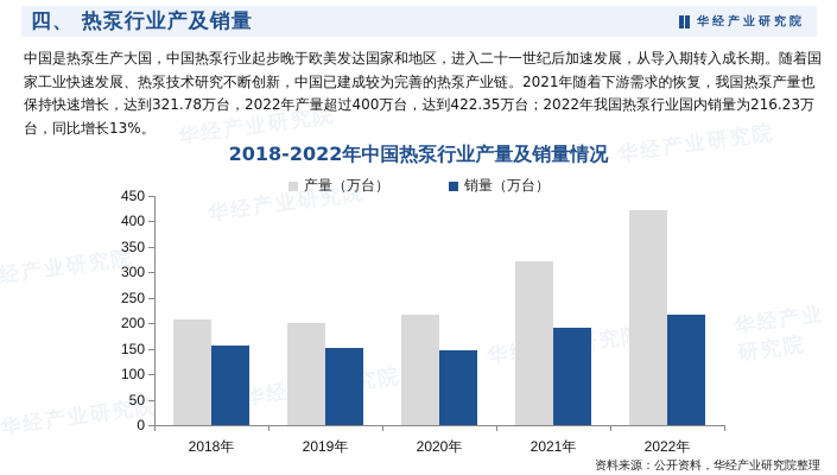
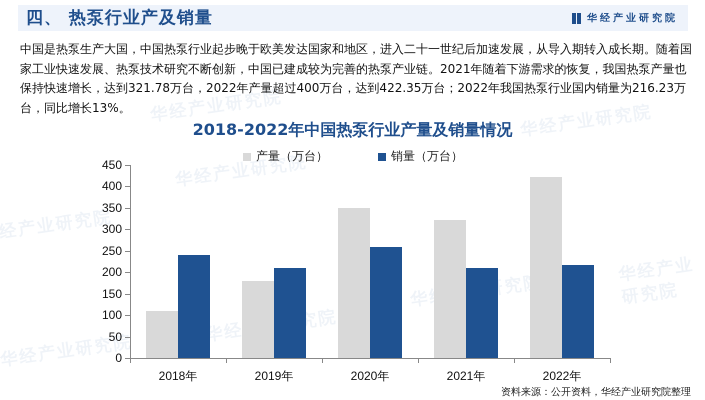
产量（万台）/2018年: 210 -> 110
销量（万台）/2018年: 160 -> 240
产量（万台）/2019年: 200 -> 180
销量（万台）/2019年: 150 -> 210
产量（万台）/2020年: 220 -> 350
销量（万台）/2020年: 150 -> 260
销量（万台）/2021年: 190 -> 210
